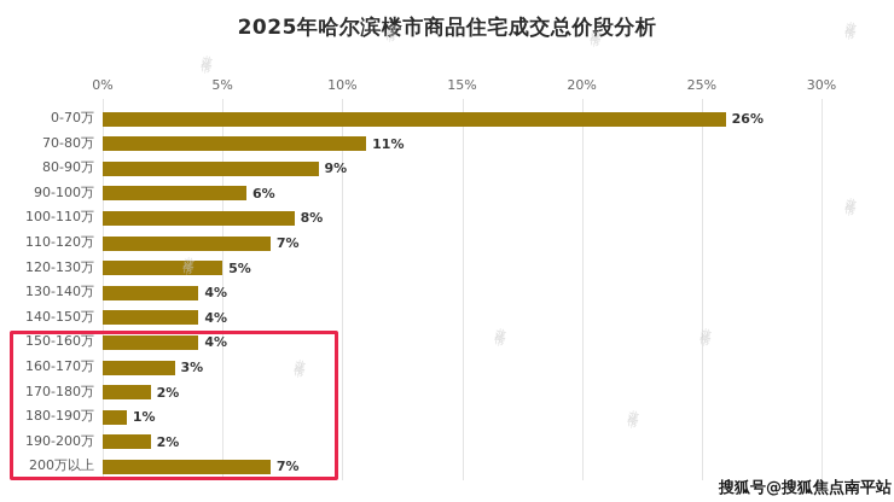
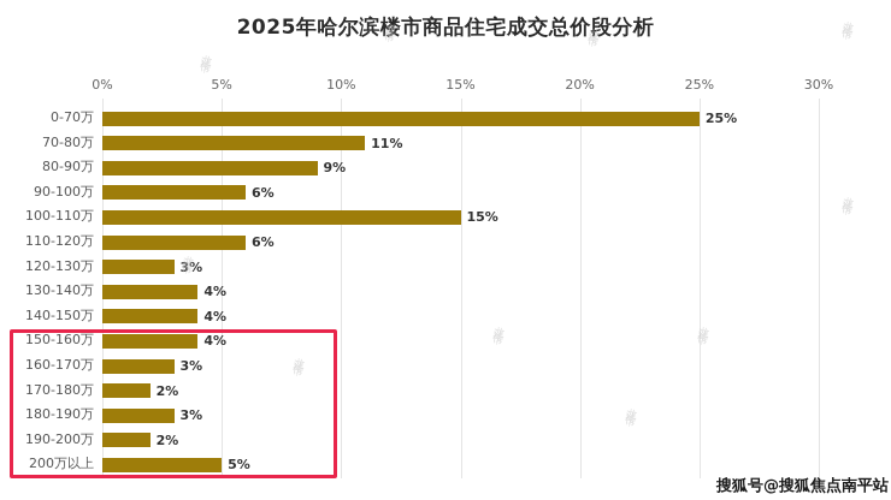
0-70万: 26% -> 25%
100-110万: 8% -> 15%
110-120万: 7% -> 6%
120-130万: 5% -> 3%
180-190万: 1% -> 3%
200万以上: 7% -> 5%
